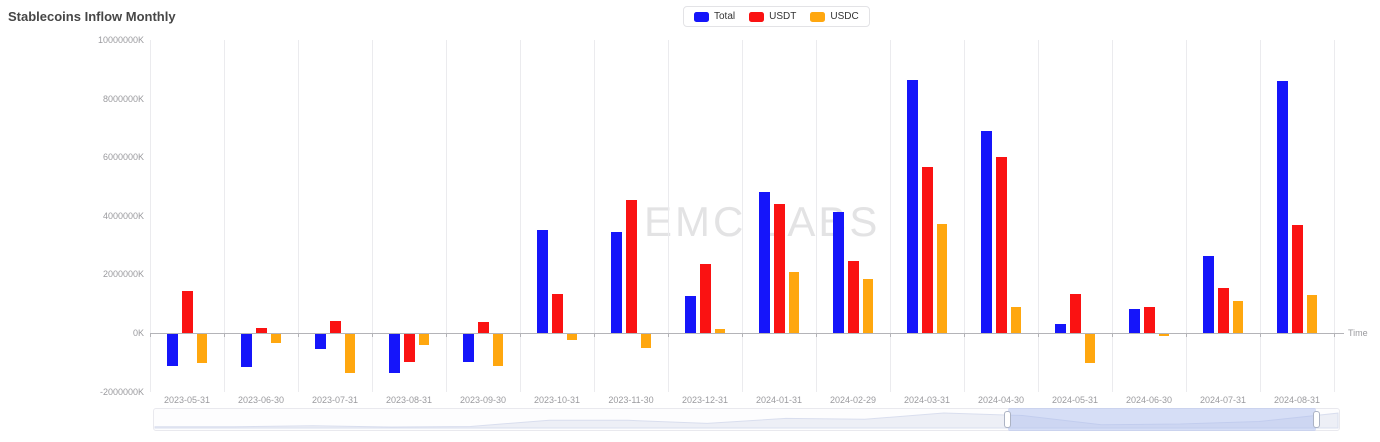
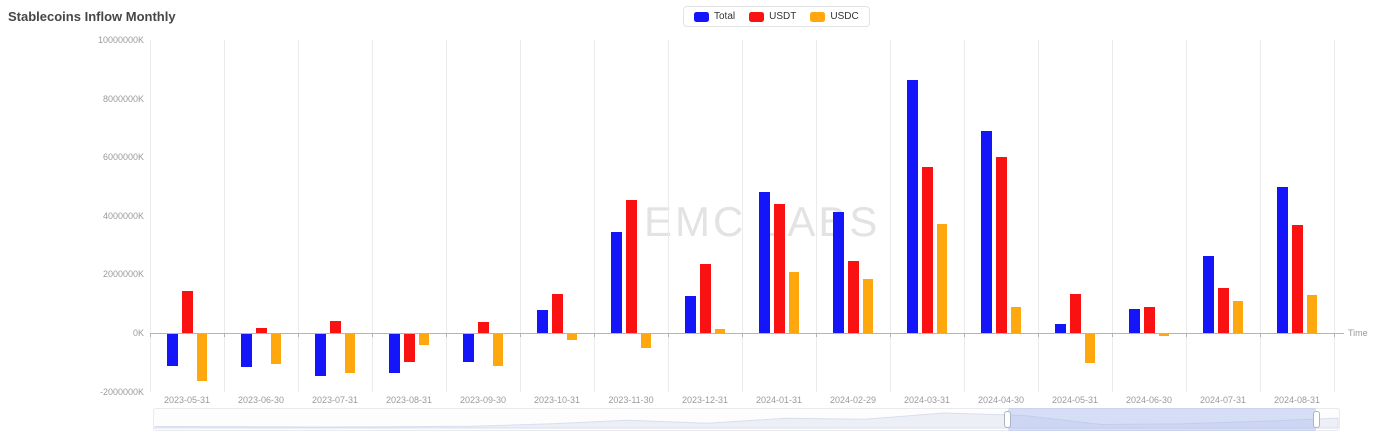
USDC/2023-05-31: -1000000K -> -1600000K
USDC/2023-06-30: -300000K -> -1000000K
Total/2023-07-31: -500000K -> -1400000K
Total/2023-10-31: 3500000K -> 800000K
Total/2024-08-31: 8600000K -> 5000000K
